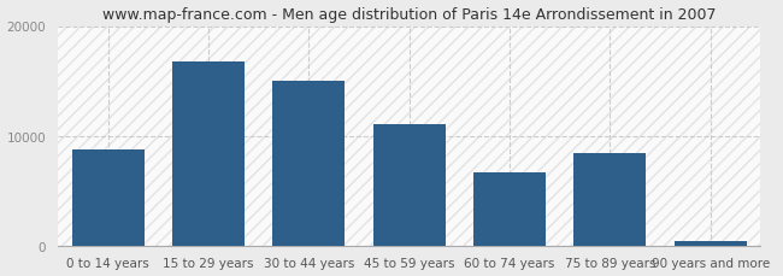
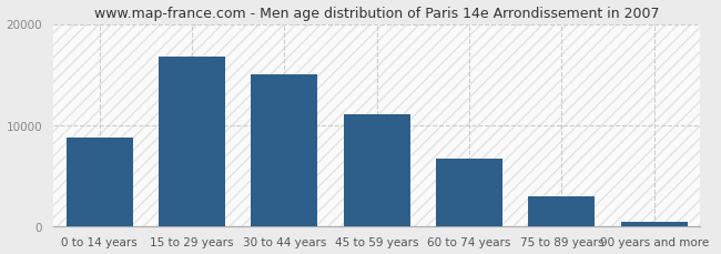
75 to 89 years: 8400 -> 2900
